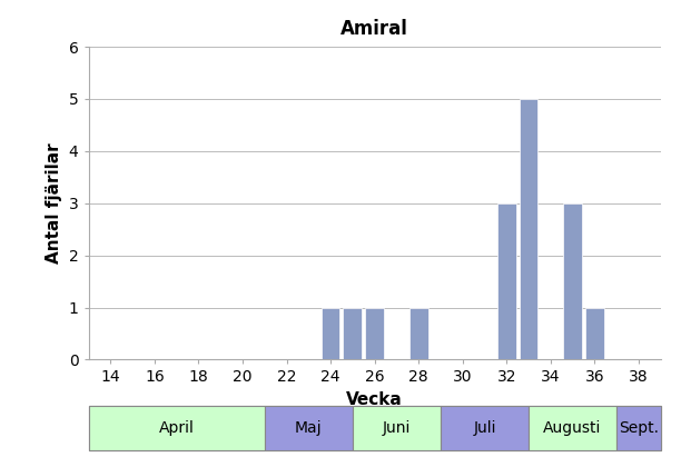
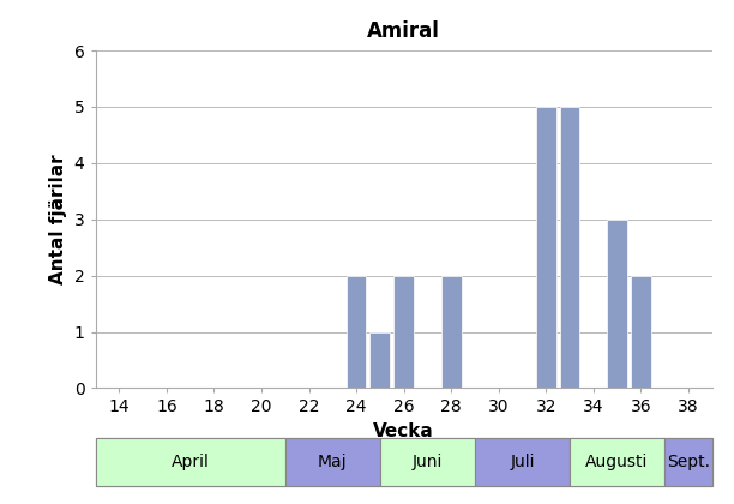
24: 1 -> 2
26: 1 -> 2
28: 1 -> 2
32: 3 -> 5
36: 1 -> 2
